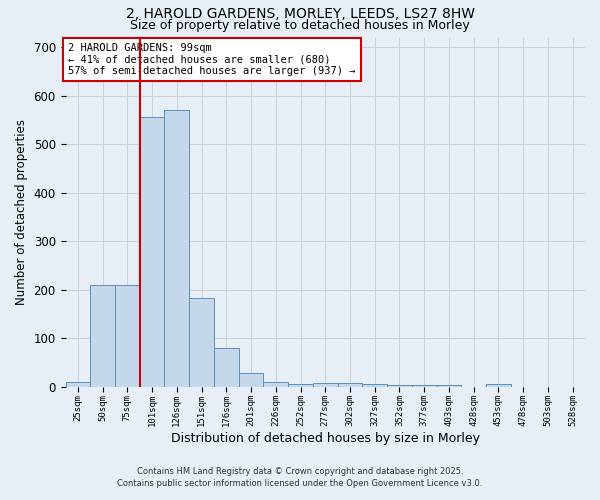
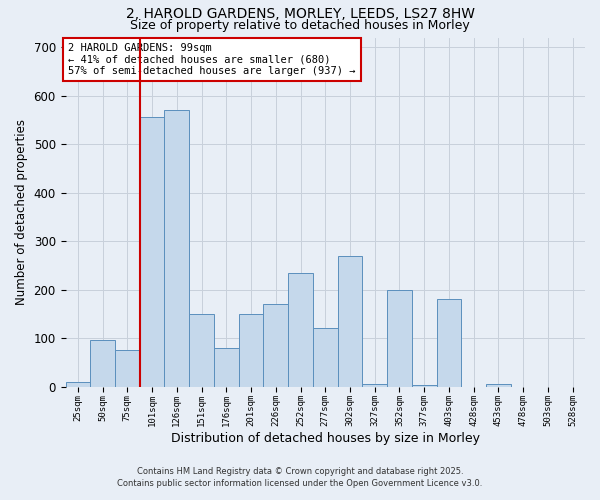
50sqm: 210 -> 95
75sqm: 210 -> 75
151sqm: 183 -> 150
201sqm: 27 -> 150
226sqm: 10 -> 170
252sqm: 6 -> 235
277sqm: 8 -> 120
302sqm: 8 -> 270
352sqm: 3 -> 200
403sqm: 3 -> 180
